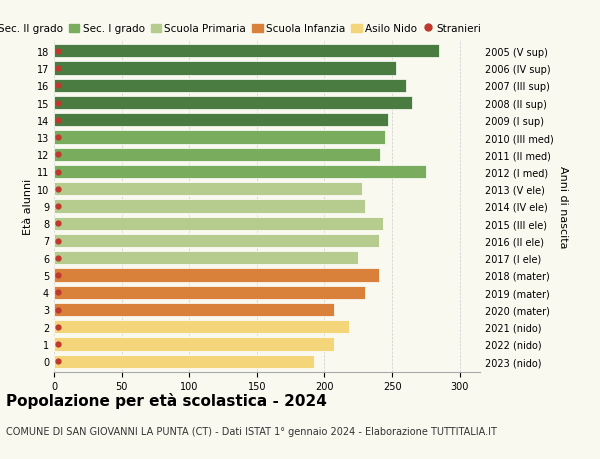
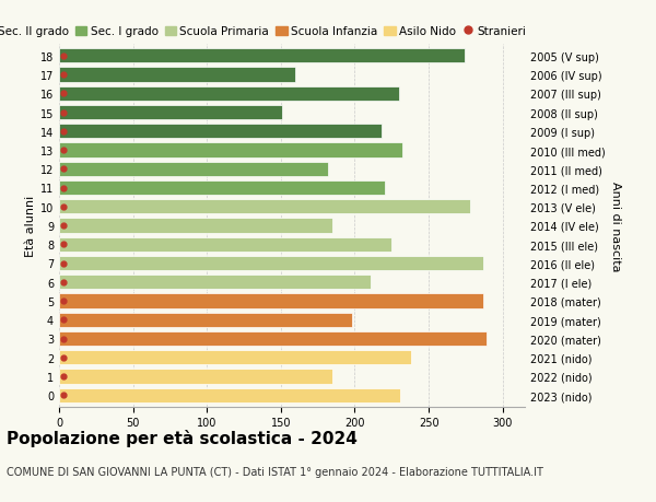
18: 285 -> 274
17: 253 -> 160
16: 260 -> 230
15: 265 -> 151
14: 247 -> 218
13: 245 -> 232
12: 241 -> 182
11: 275 -> 220
10: 228 -> 278
9: 230 -> 185
8: 243 -> 225
7: 240 -> 287
6: 225 -> 211
5: 240 -> 287
4: 230 -> 198
3: 207 -> 289
2: 218 -> 238
1: 207 -> 185
0: 192 -> 231
